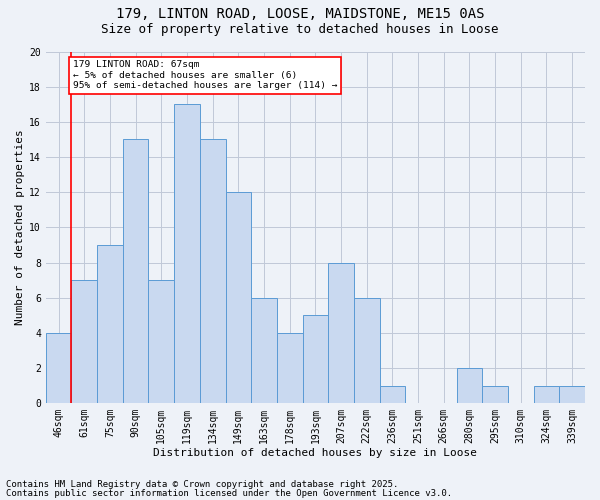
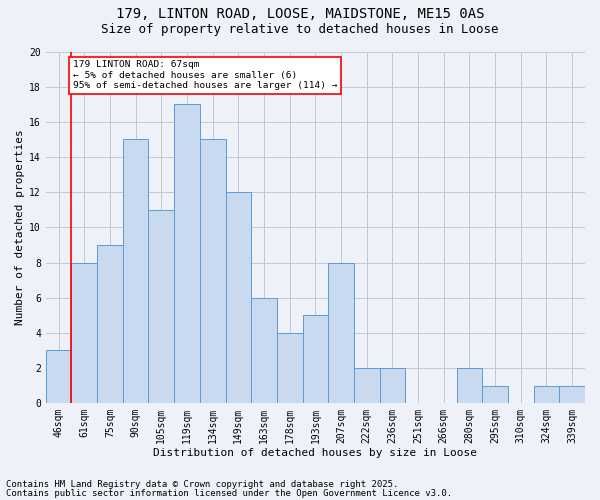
46sqm: 4 -> 3
61sqm: 7 -> 8
105sqm: 7 -> 11
222sqm: 6 -> 2
236sqm: 1 -> 2
